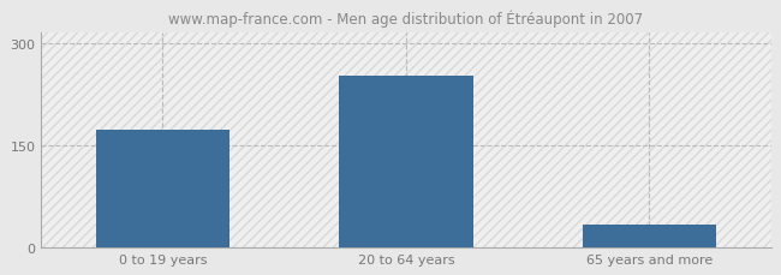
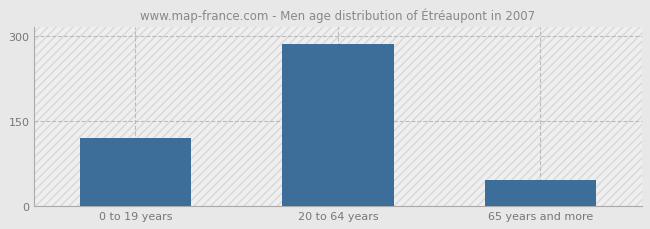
0 to 19 years: 172 -> 120
20 to 64 years: 252 -> 285
65 years and more: 34 -> 45
